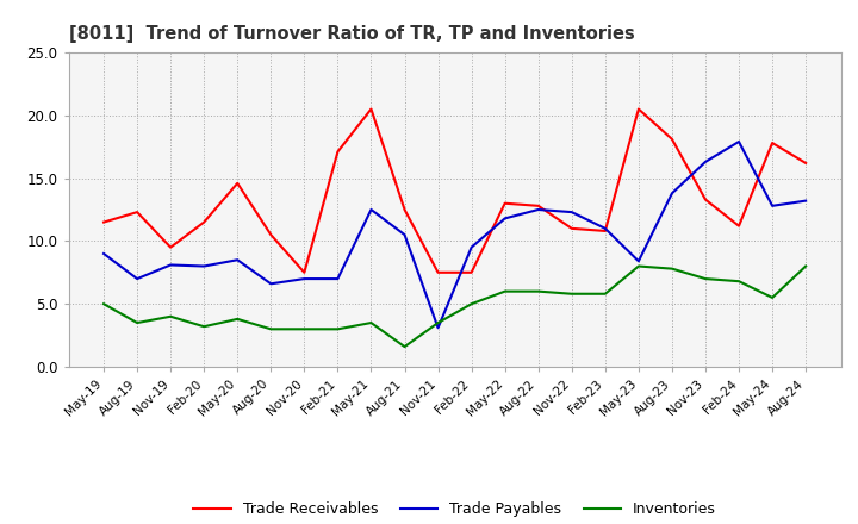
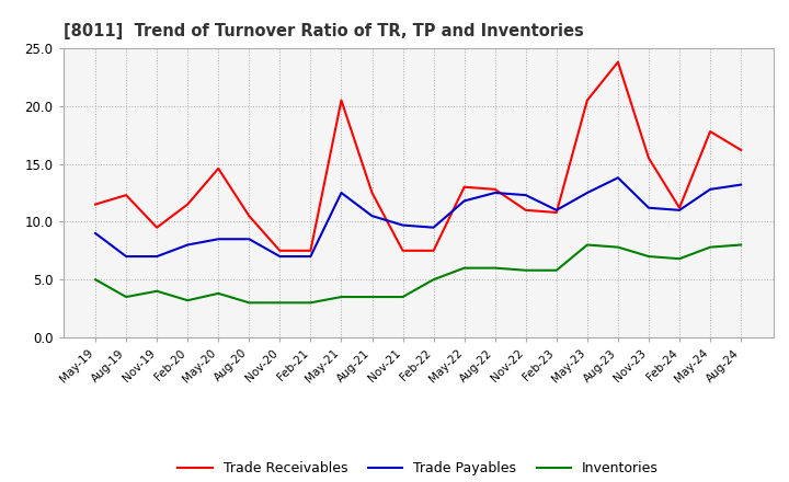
Trade Payables/Nov-19: 8.1 -> 7.0
Trade Payables/Aug-20: 6.6 -> 8.5
Trade Receivables/Feb-21: 17.1 -> 7.5
Inventories/Aug-21: 1.6 -> 3.5
Trade Payables/Nov-21: 3.1 -> 9.7
Trade Payables/May-23: 8.4 -> 12.5
Trade Receivables/Aug-23: 18.1 -> 23.8
Trade Receivables/Nov-23: 13.3 -> 15.5
Trade Payables/Nov-23: 16.3 -> 11.2
Trade Payables/Feb-24: 17.9 -> 11.0
Inventories/May-24: 5.5 -> 7.8
